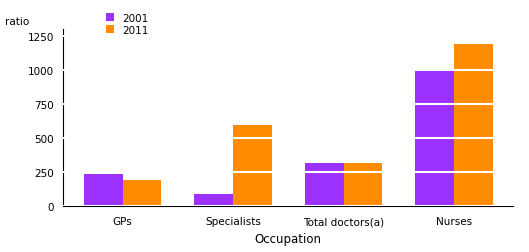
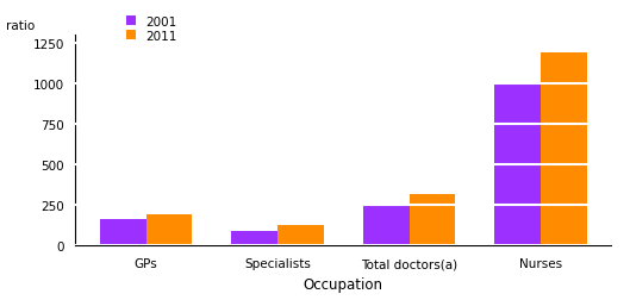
2001/GPs: 240 -> 160
2011/Specialists: 600 -> 120
2001/Total doctors(a): 320 -> 260
